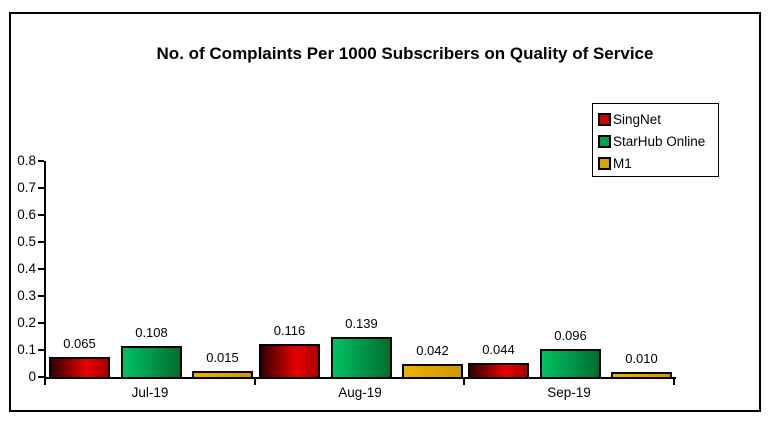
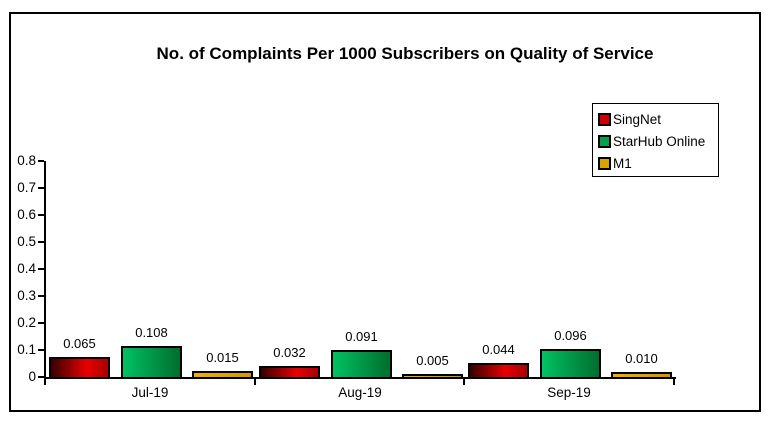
SingNet/Aug-19: 0.116 -> 0.032
StarHub Online/Aug-19: 0.139 -> 0.091
M1/Aug-19: 0.042 -> 0.005
